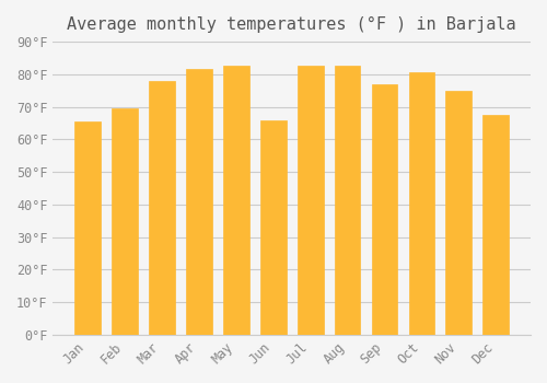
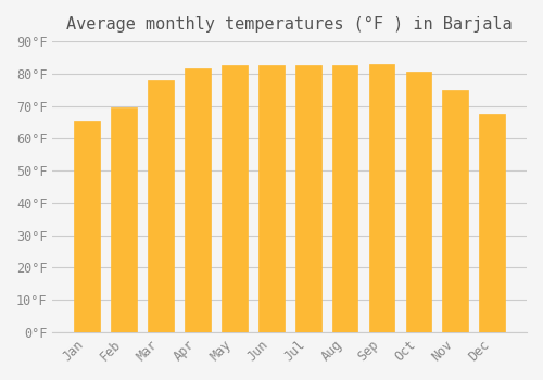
Jun: 66.0°F -> 82.5°F
Sep: 77.0°F -> 83.0°F
